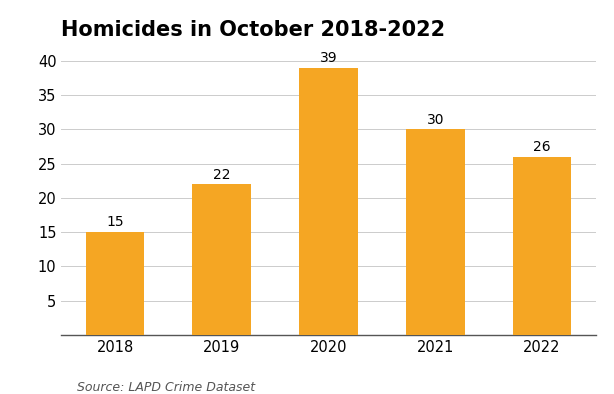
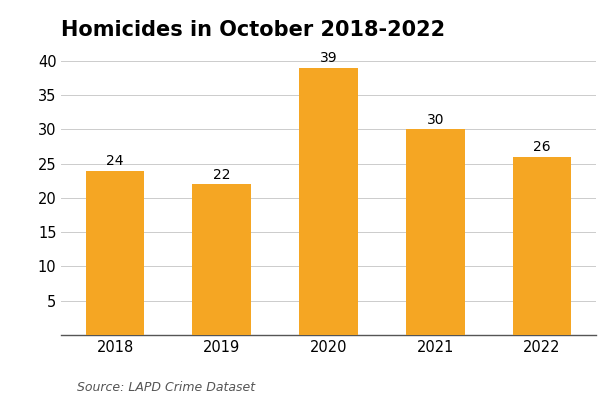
2018: 15 -> 24
